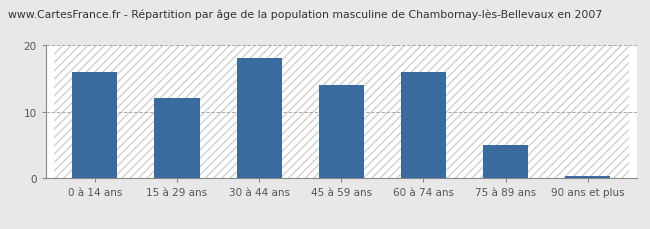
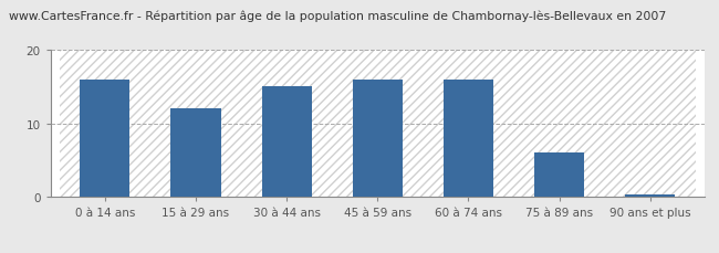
30 à 44 ans: 18.0 -> 15.0
45 à 59 ans: 14.0 -> 16.0
75 à 89 ans: 5.0 -> 6.0
